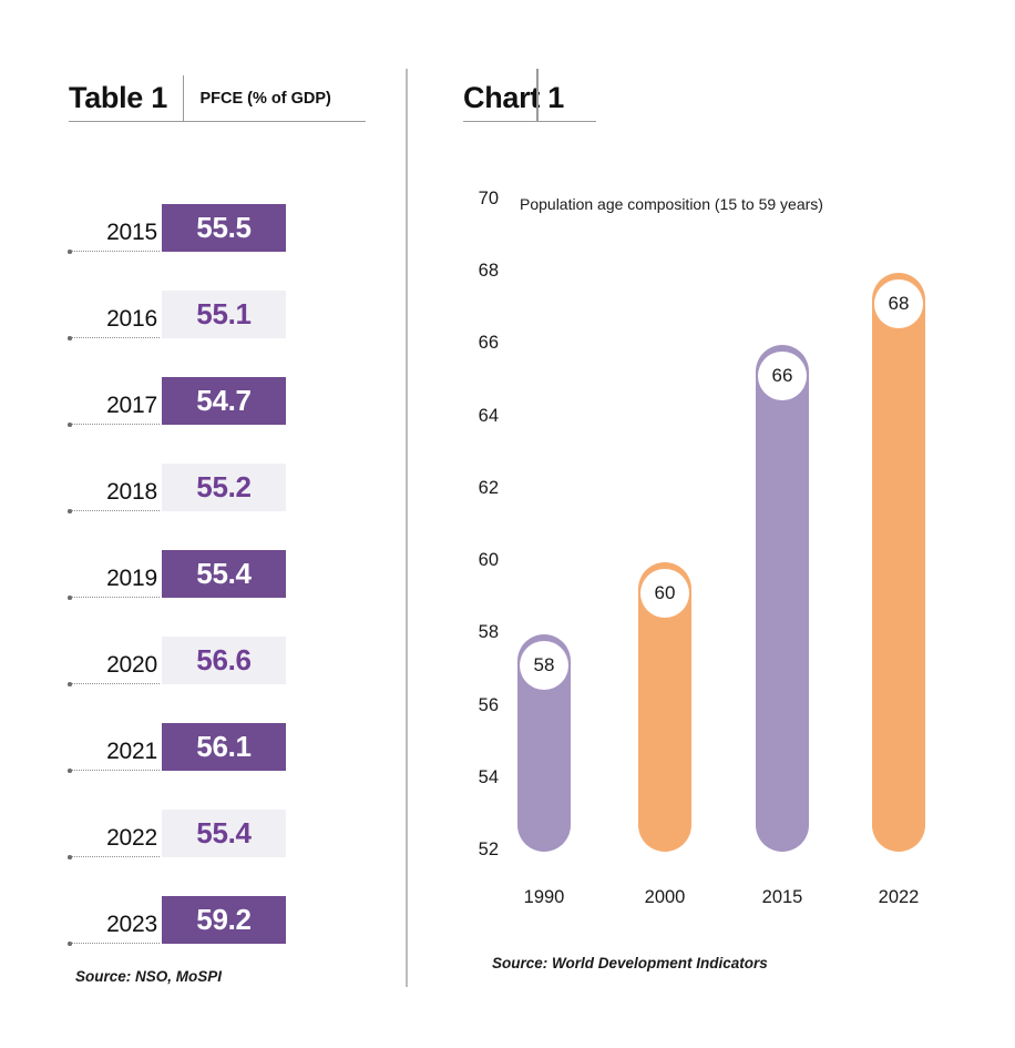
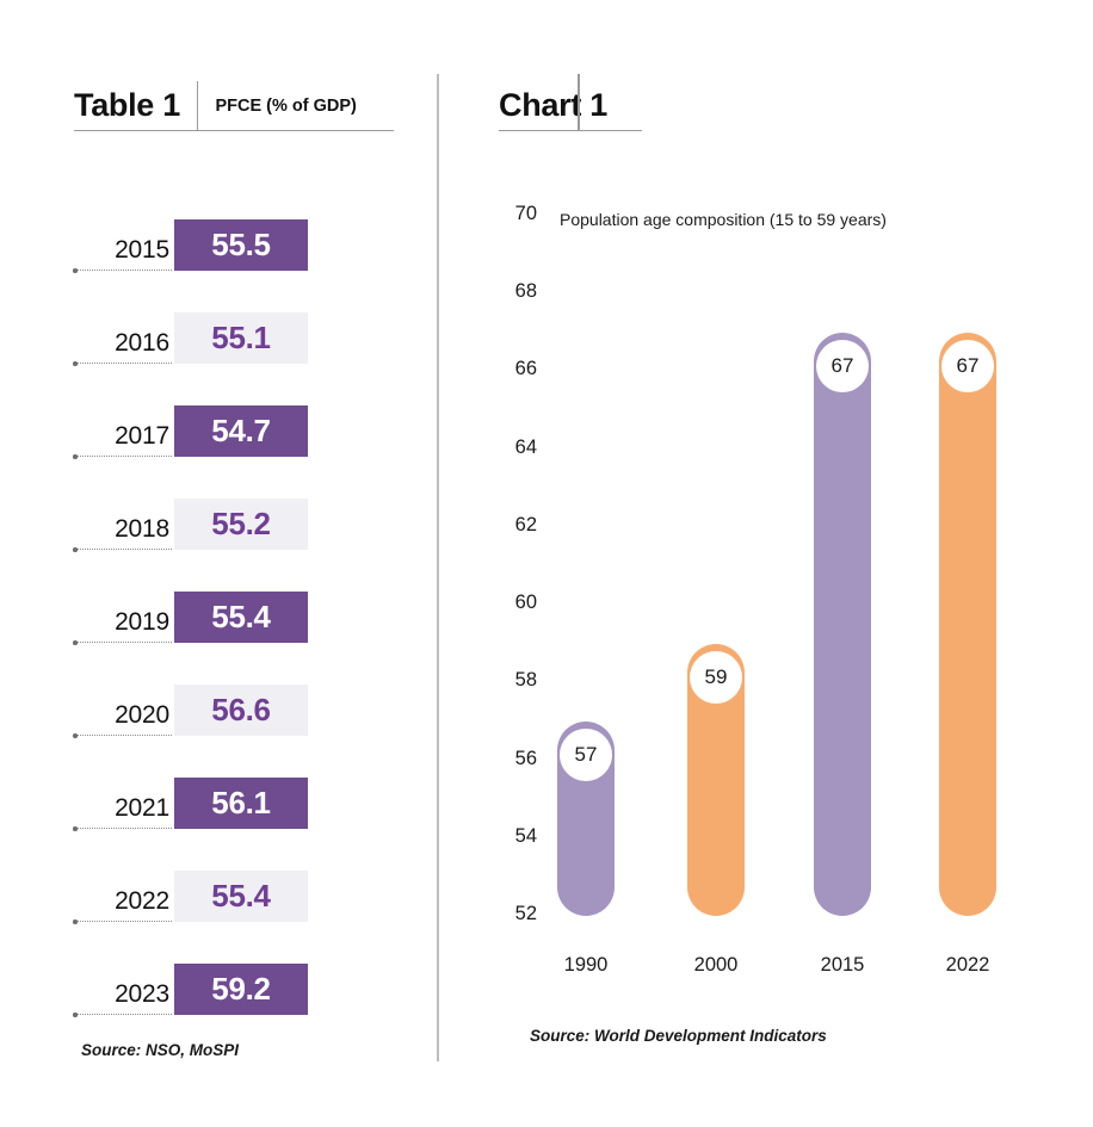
1990: 58 -> 57
2000: 60 -> 59
2015: 66 -> 67
2022: 68 -> 67
